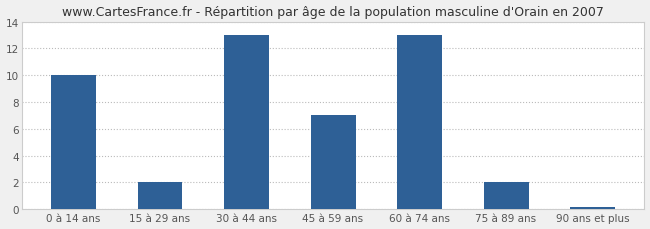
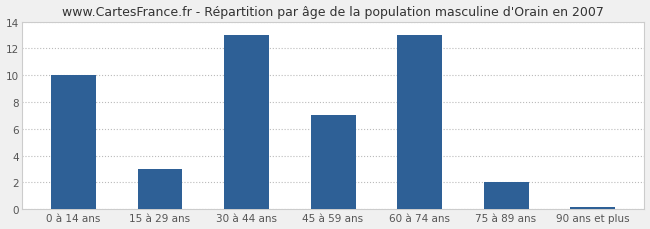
15 à 29 ans: 2.0 -> 3.0
